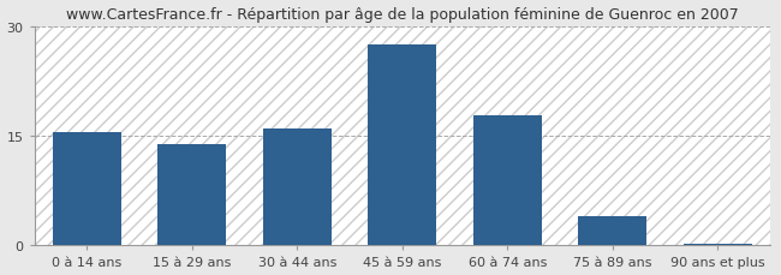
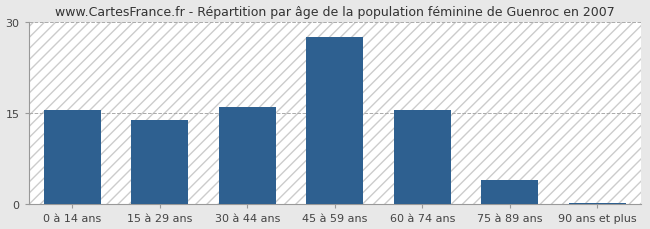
60 à 74 ans: 17.8 -> 15.5
